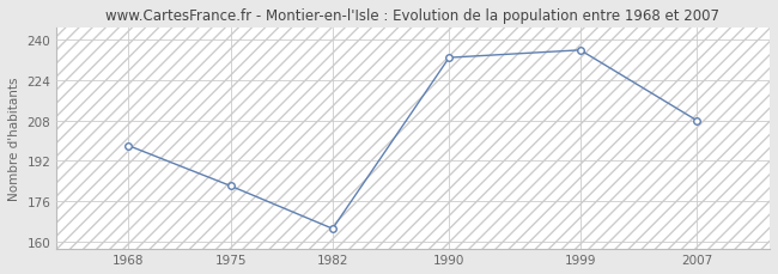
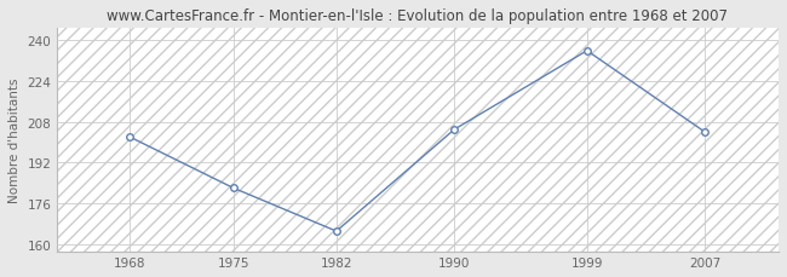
1968: 198 -> 202
1990: 233 -> 205
2007: 208 -> 204
